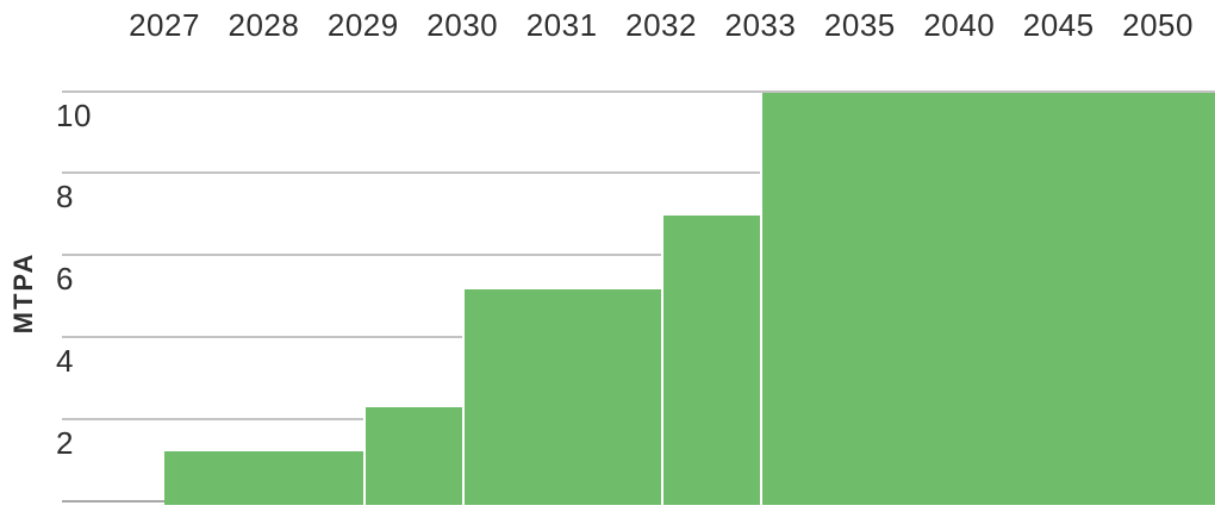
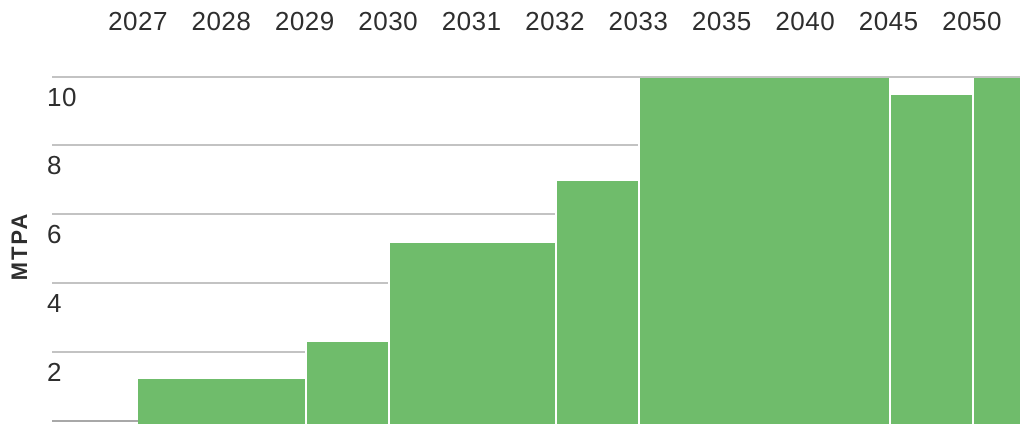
2045: 10.0 -> 9.5
